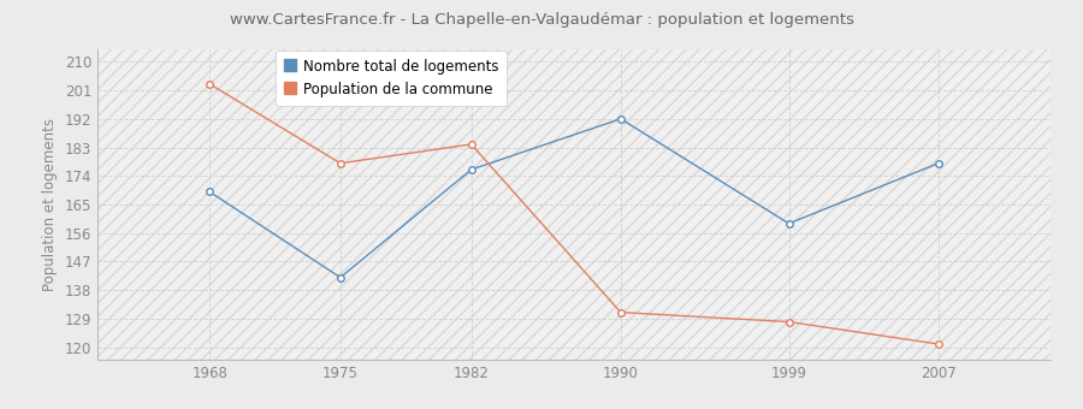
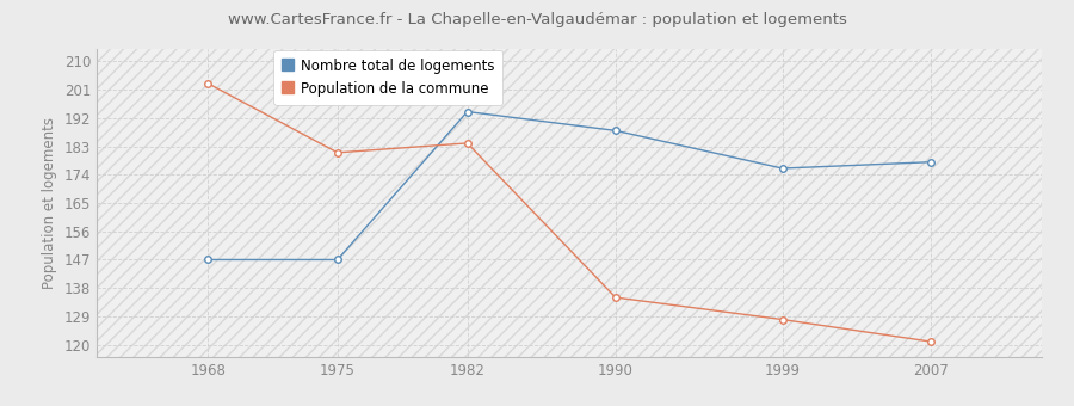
Nombre total de logements/1968: 169 -> 147
Nombre total de logements/1975: 142 -> 147
Population de la commune/1975: 178 -> 181
Nombre total de logements/1982: 176 -> 194
Nombre total de logements/1990: 192 -> 188
Population de la commune/1990: 131 -> 135
Nombre total de logements/1999: 159 -> 176
